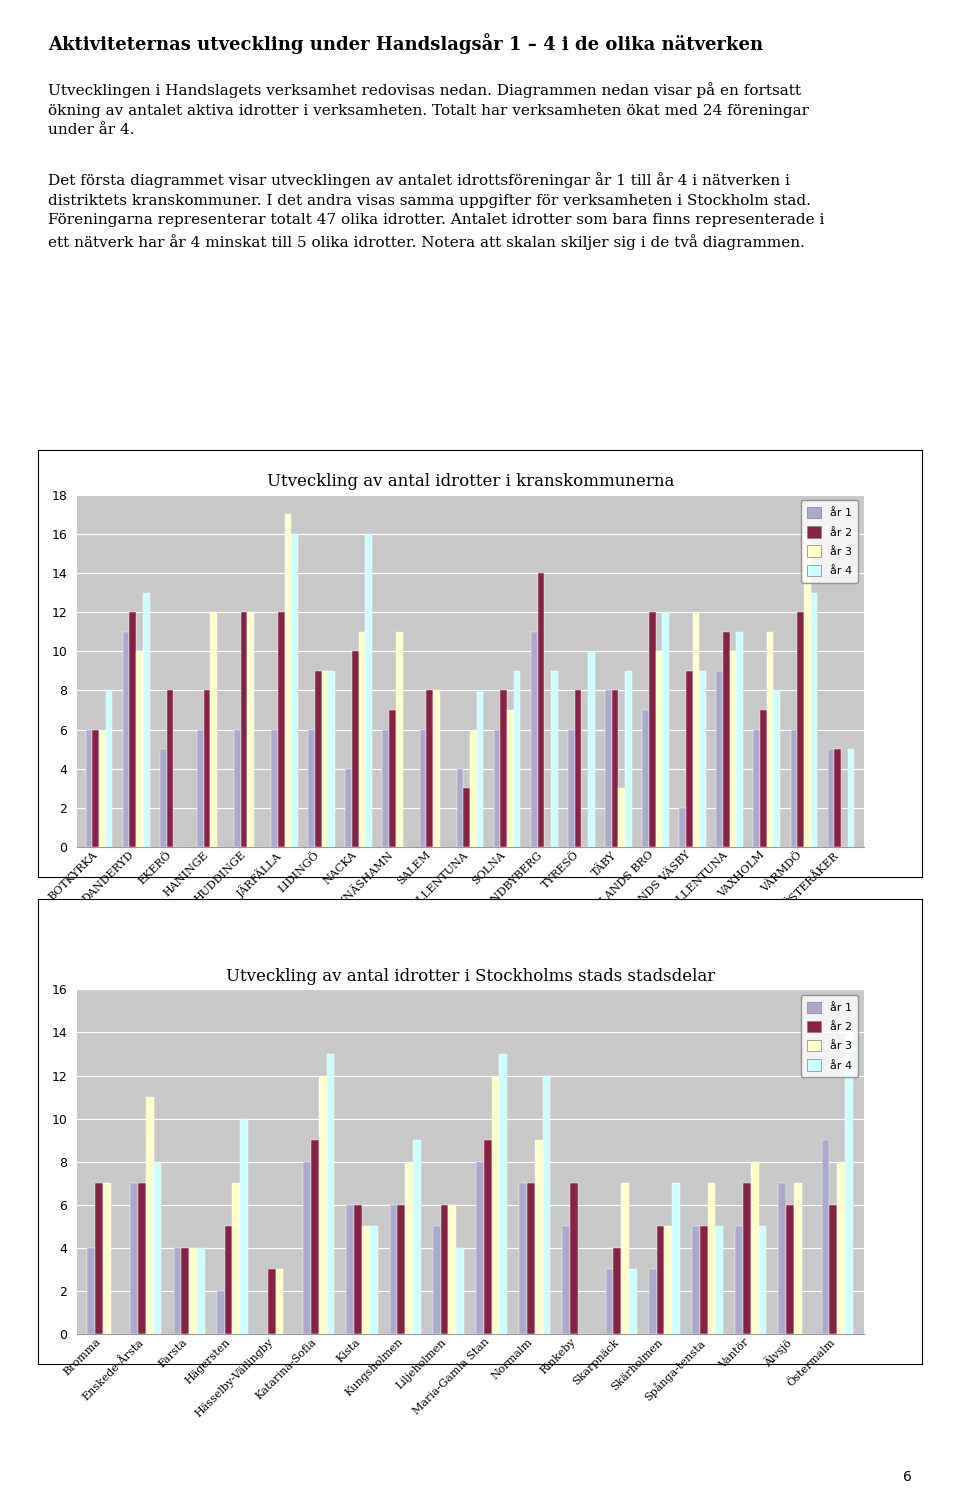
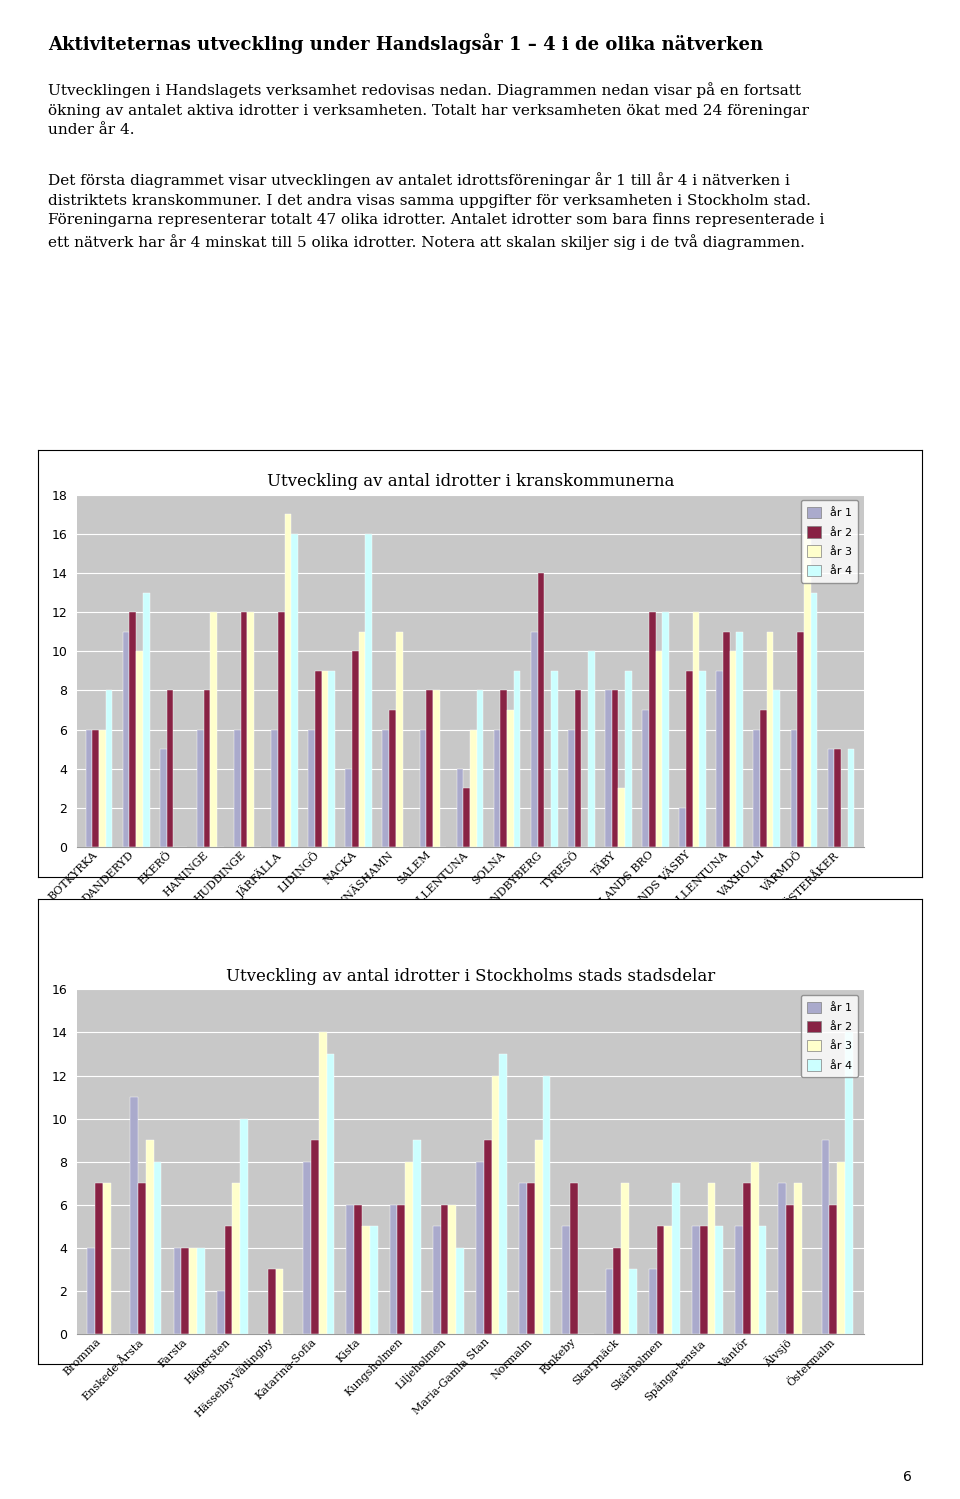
Utveckling av antal idrotter i kranskommunerna/år 2/VÄRMDÖ: 12 -> 11
Utveckling av antal idrotter i Stockholms stads stadsdelar/år 1/Enskede-Årsta: 7 -> 11
Utveckling av antal idrotter i Stockholms stads stadsdelar/år 3/Enskede-Årsta: 11 -> 9
Utveckling av antal idrotter i Stockholms stads stadsdelar/år 3/Katarina-Sofia: 12 -> 14
